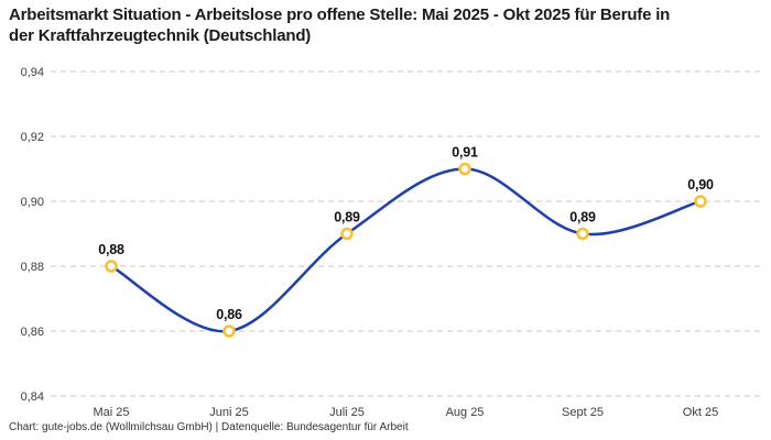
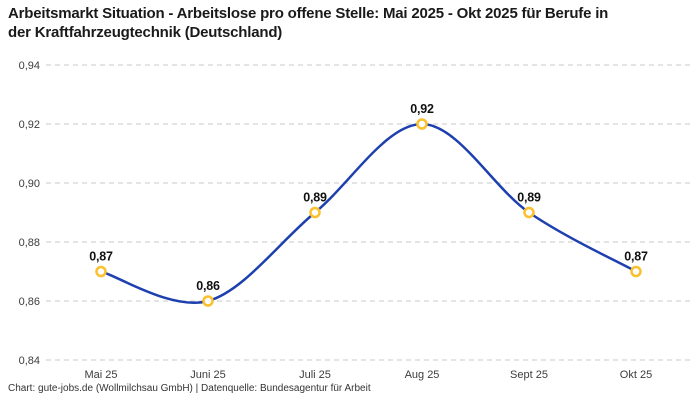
Mai 25: 0,88 -> 0,87
Aug 25: 0,91 -> 0,92
Okt 25: 0,90 -> 0,87
